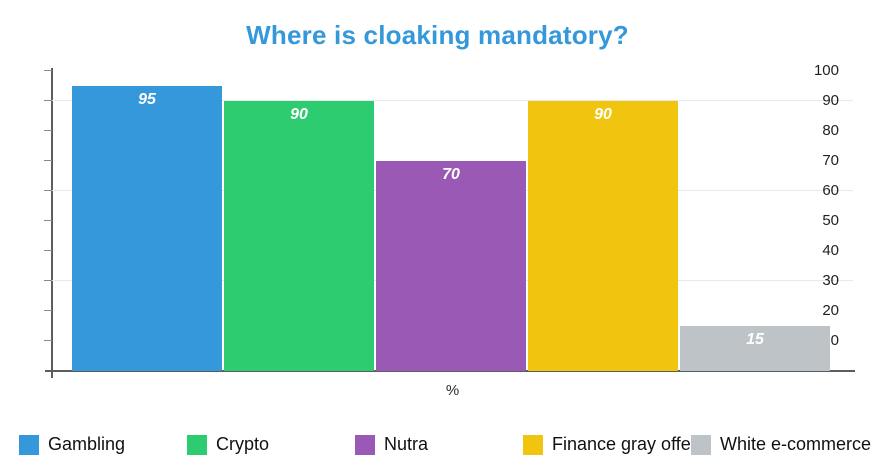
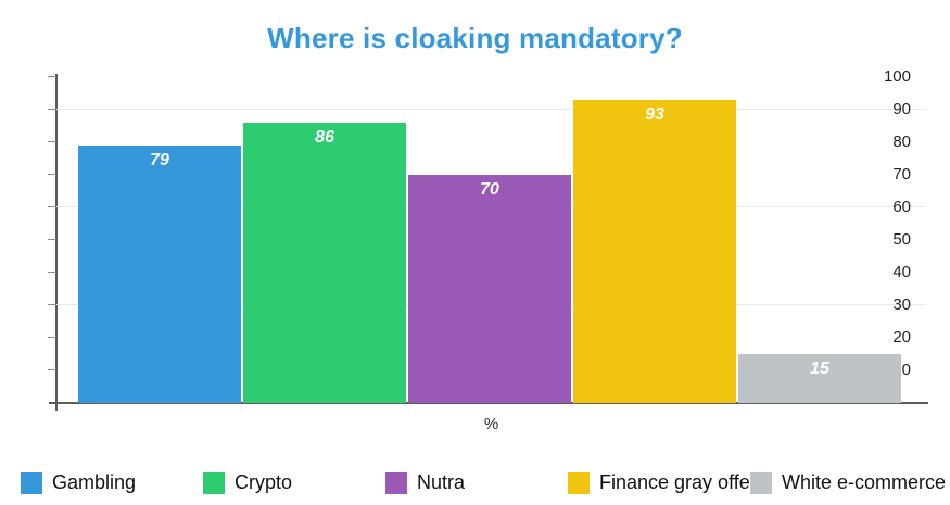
Gambling: 95 -> 79
Crypto: 90 -> 86
Finance gray offers: 90 -> 93
